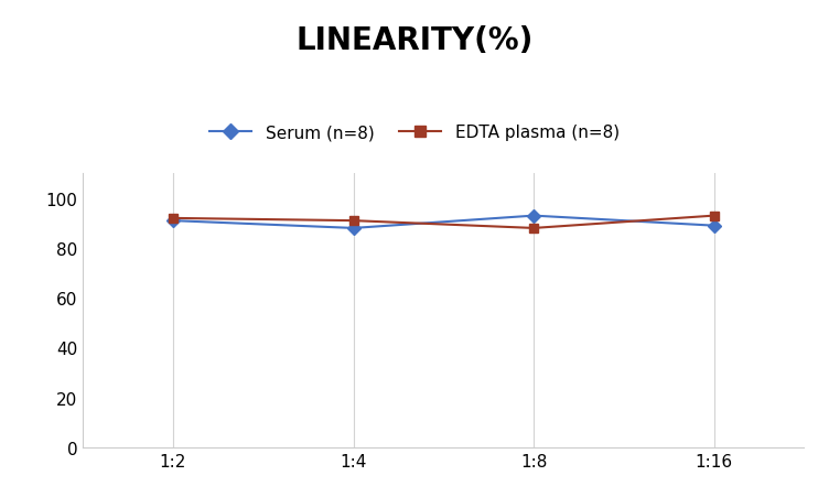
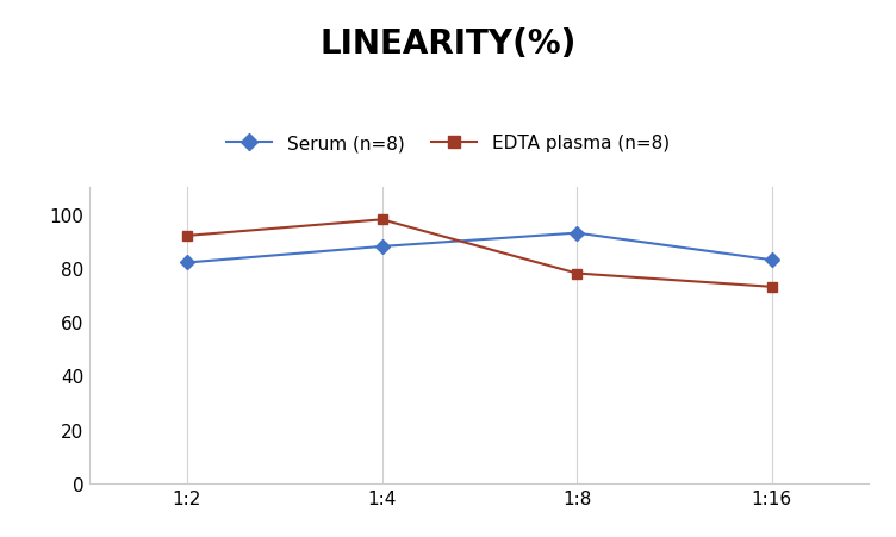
Serum (n=8)/1:2: 91 -> 82
EDTA plasma (n=8)/1:4: 91 -> 98
EDTA plasma (n=8)/1:8: 88 -> 78
Serum (n=8)/1:16: 89 -> 83
EDTA plasma (n=8)/1:16: 93 -> 73
